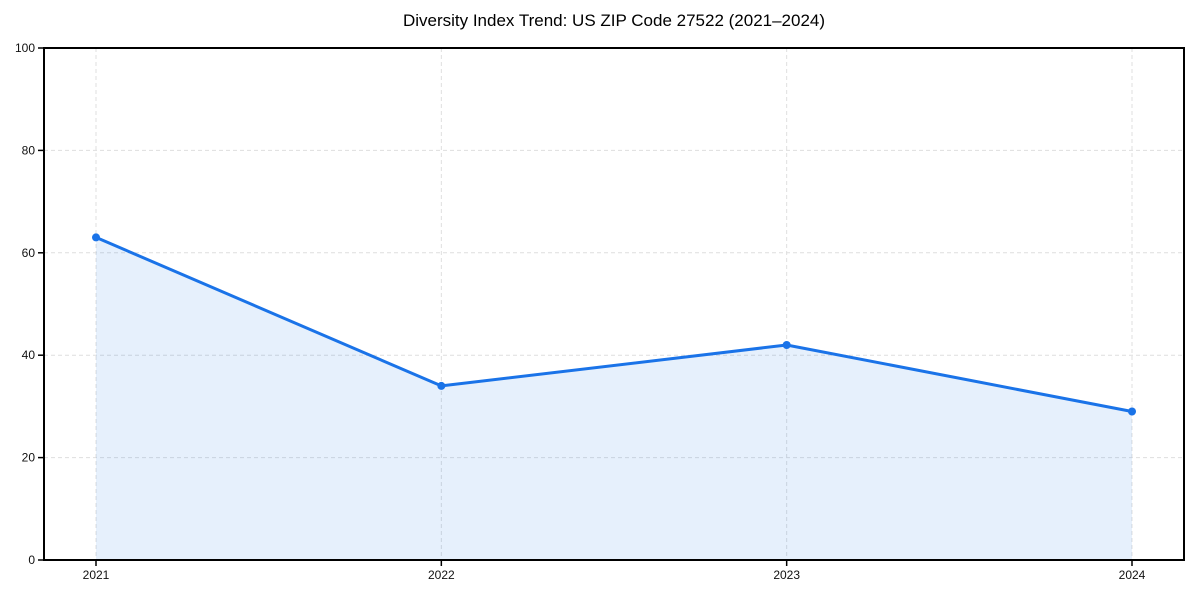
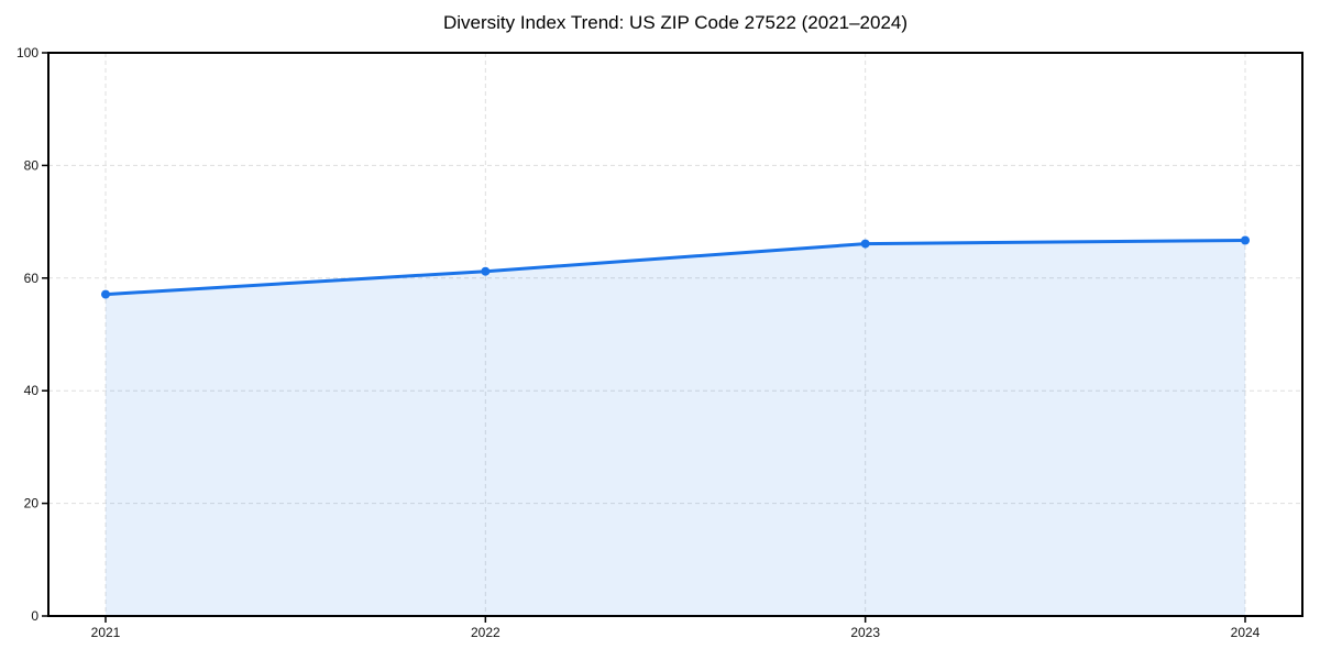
2021: 63 -> 57
2022: 34 -> 61
2023: 42 -> 66
2024: 29 -> 67
